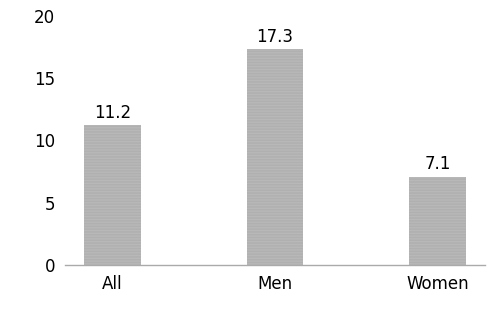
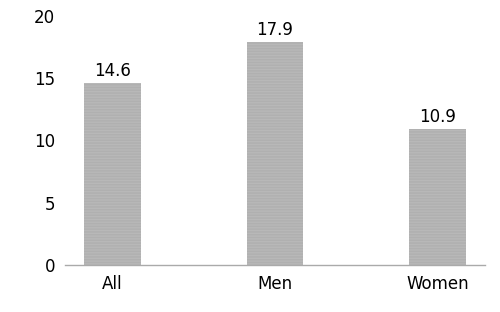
All: 11.2 -> 14.6
Men: 17.3 -> 17.9
Women: 7.1 -> 10.9
